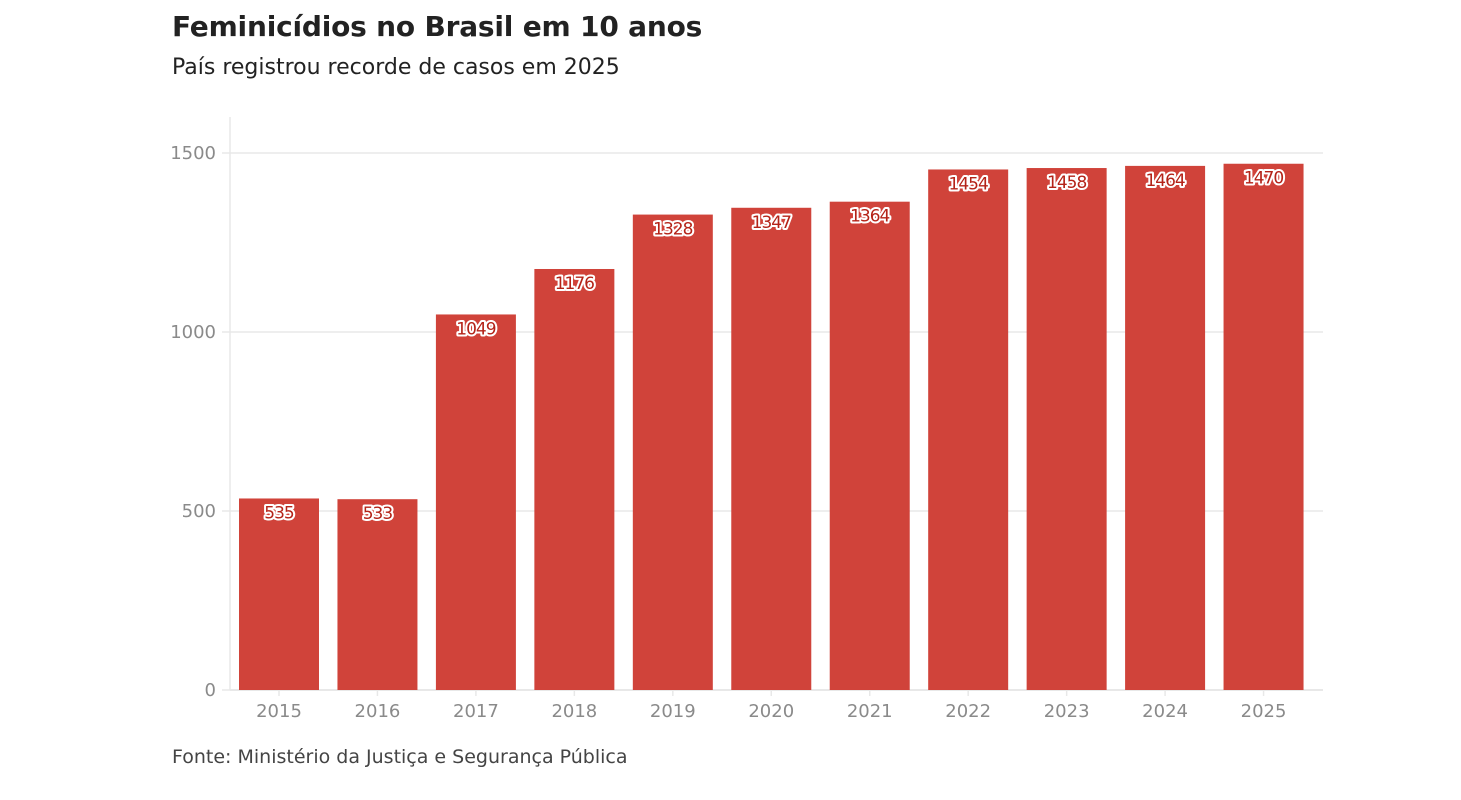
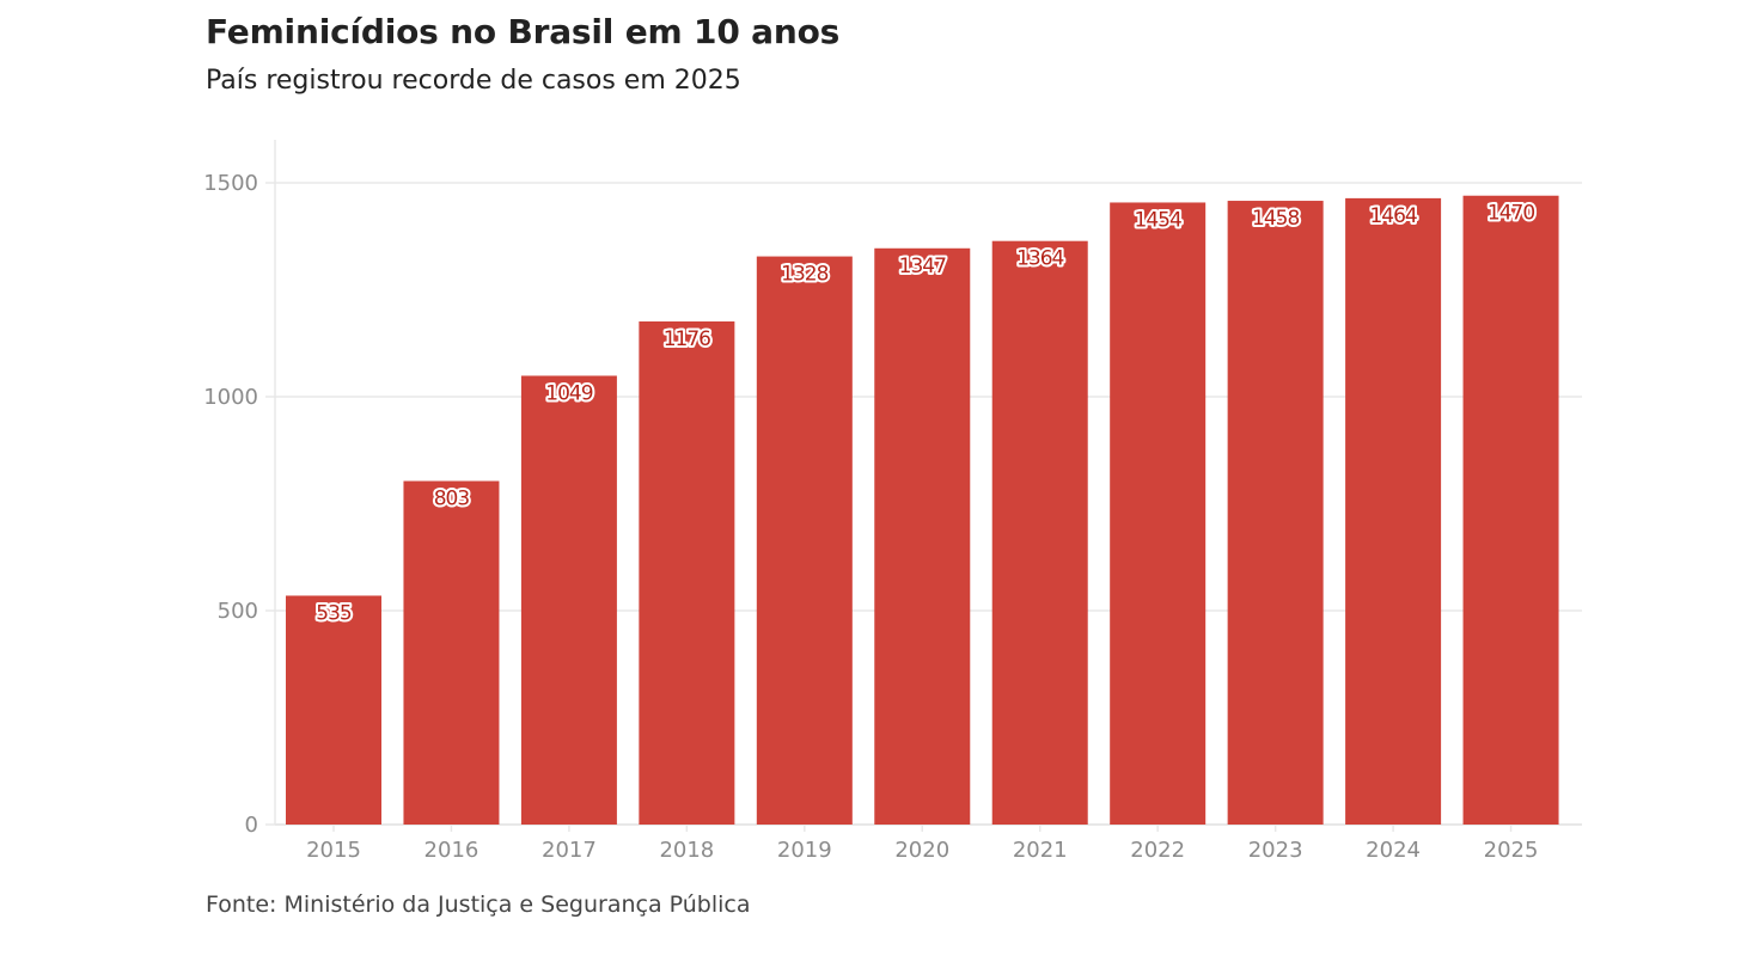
2016: 533 -> 803
